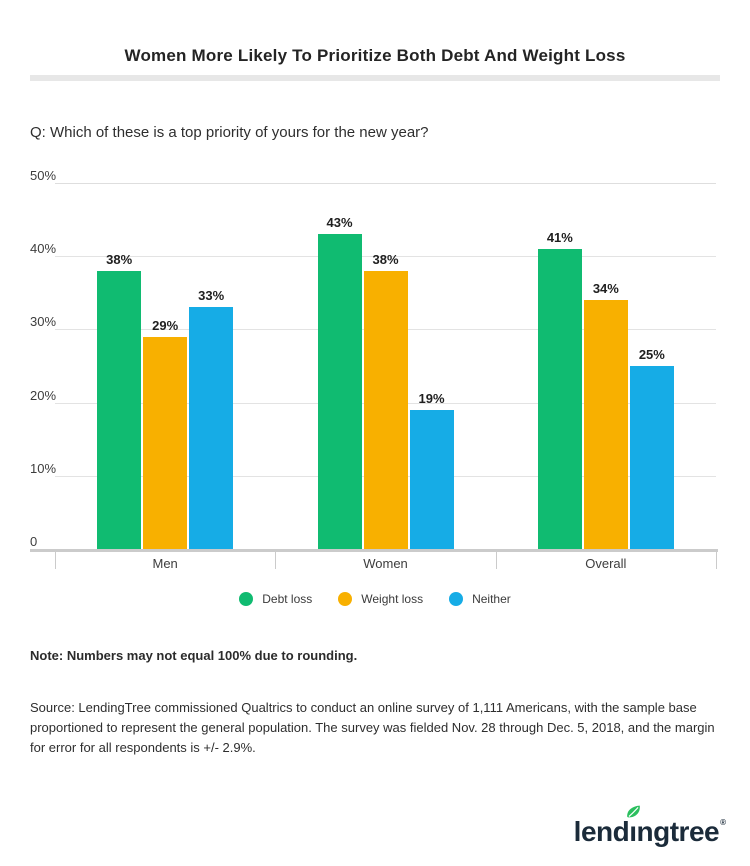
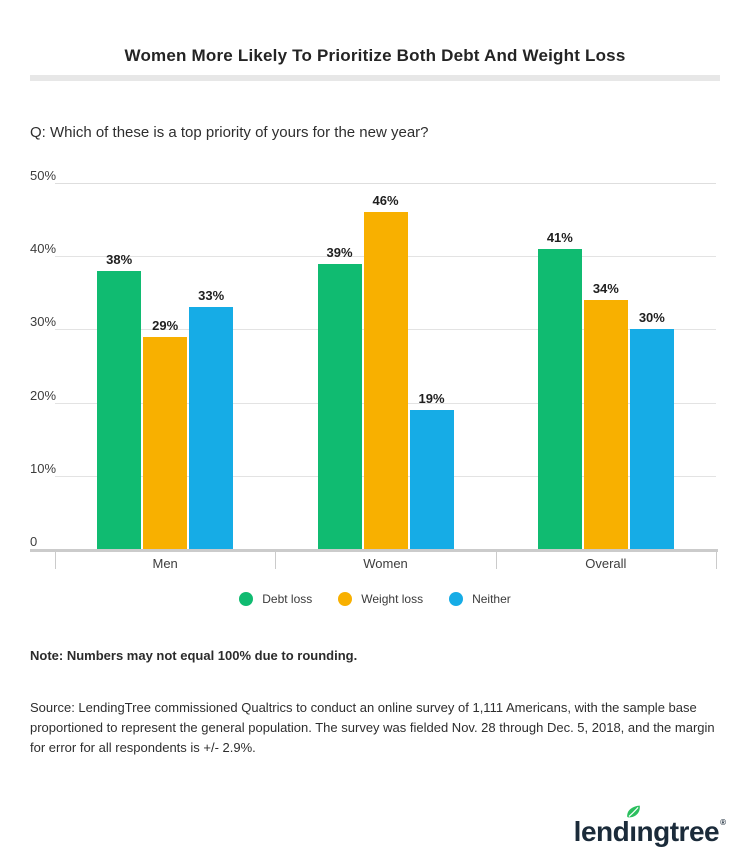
Debt loss/Women: 43% -> 39%
Weight loss/Women: 38% -> 46%
Neither/Overall: 25% -> 30%
